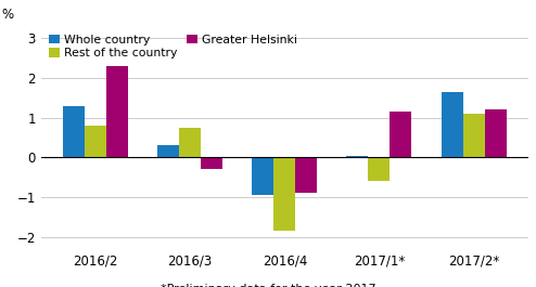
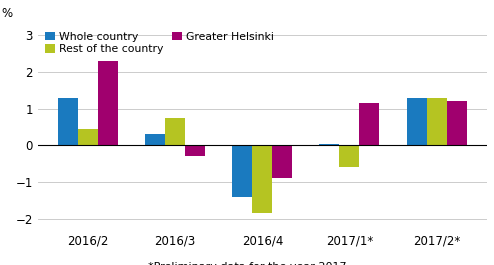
Rest of the country/2016/2: 0.80 -> 0.45
Whole country/2016/4: -0.95 -> -1.40
Whole country/2017/2*: 1.65 -> 1.30
Rest of the country/2017/2*: 1.10 -> 1.30
